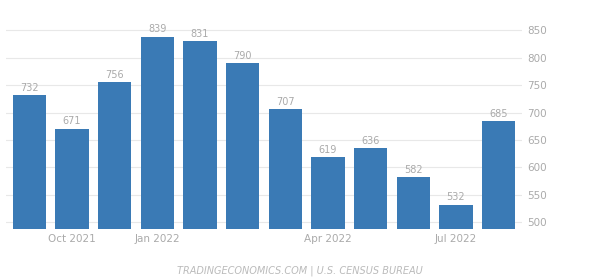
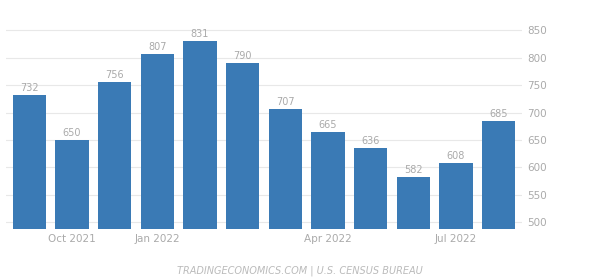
Oct 2021: 671 -> 650
Jan 2022: 839 -> 807
Apr 2022: 619 -> 665
Jul 2022: 532 -> 608
